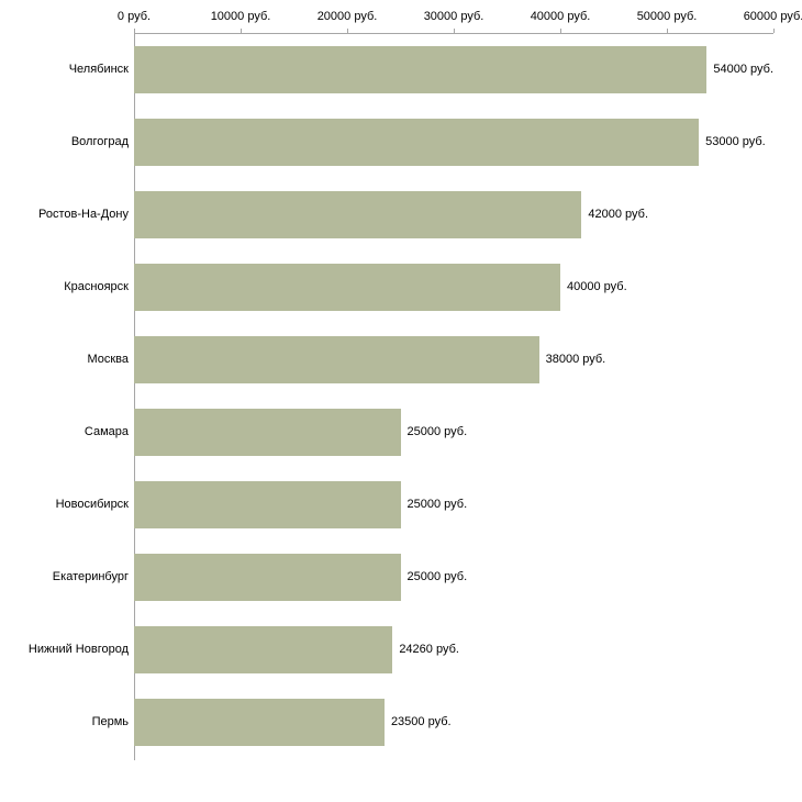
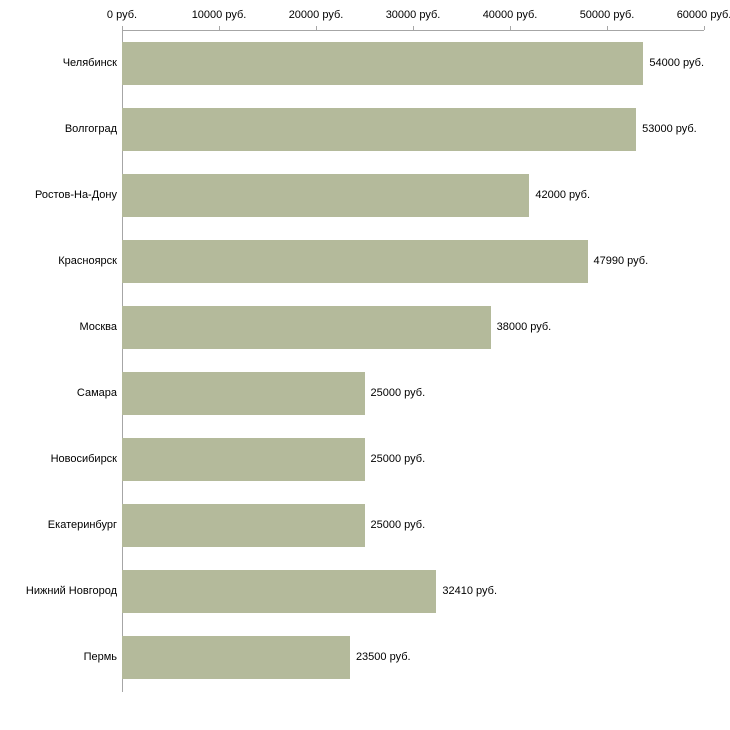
Красноярск: 40000 -> 47990
Нижний Новгород: 24260 -> 32410
